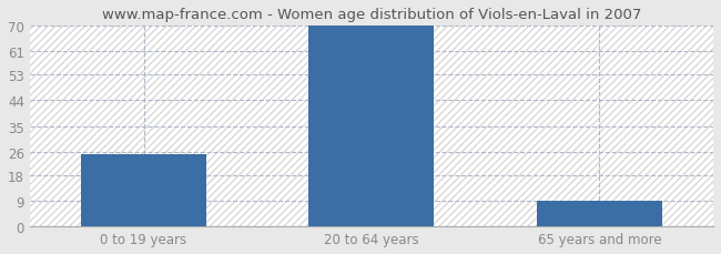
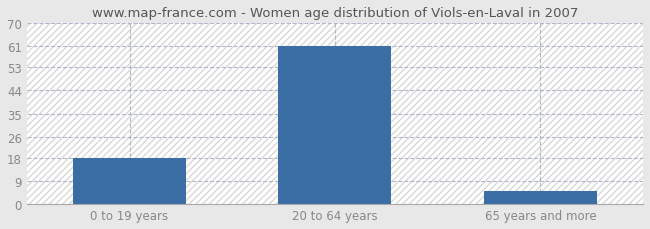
0 to 19 years: 25 -> 18
20 to 64 years: 70 -> 61
65 years and more: 9 -> 5
